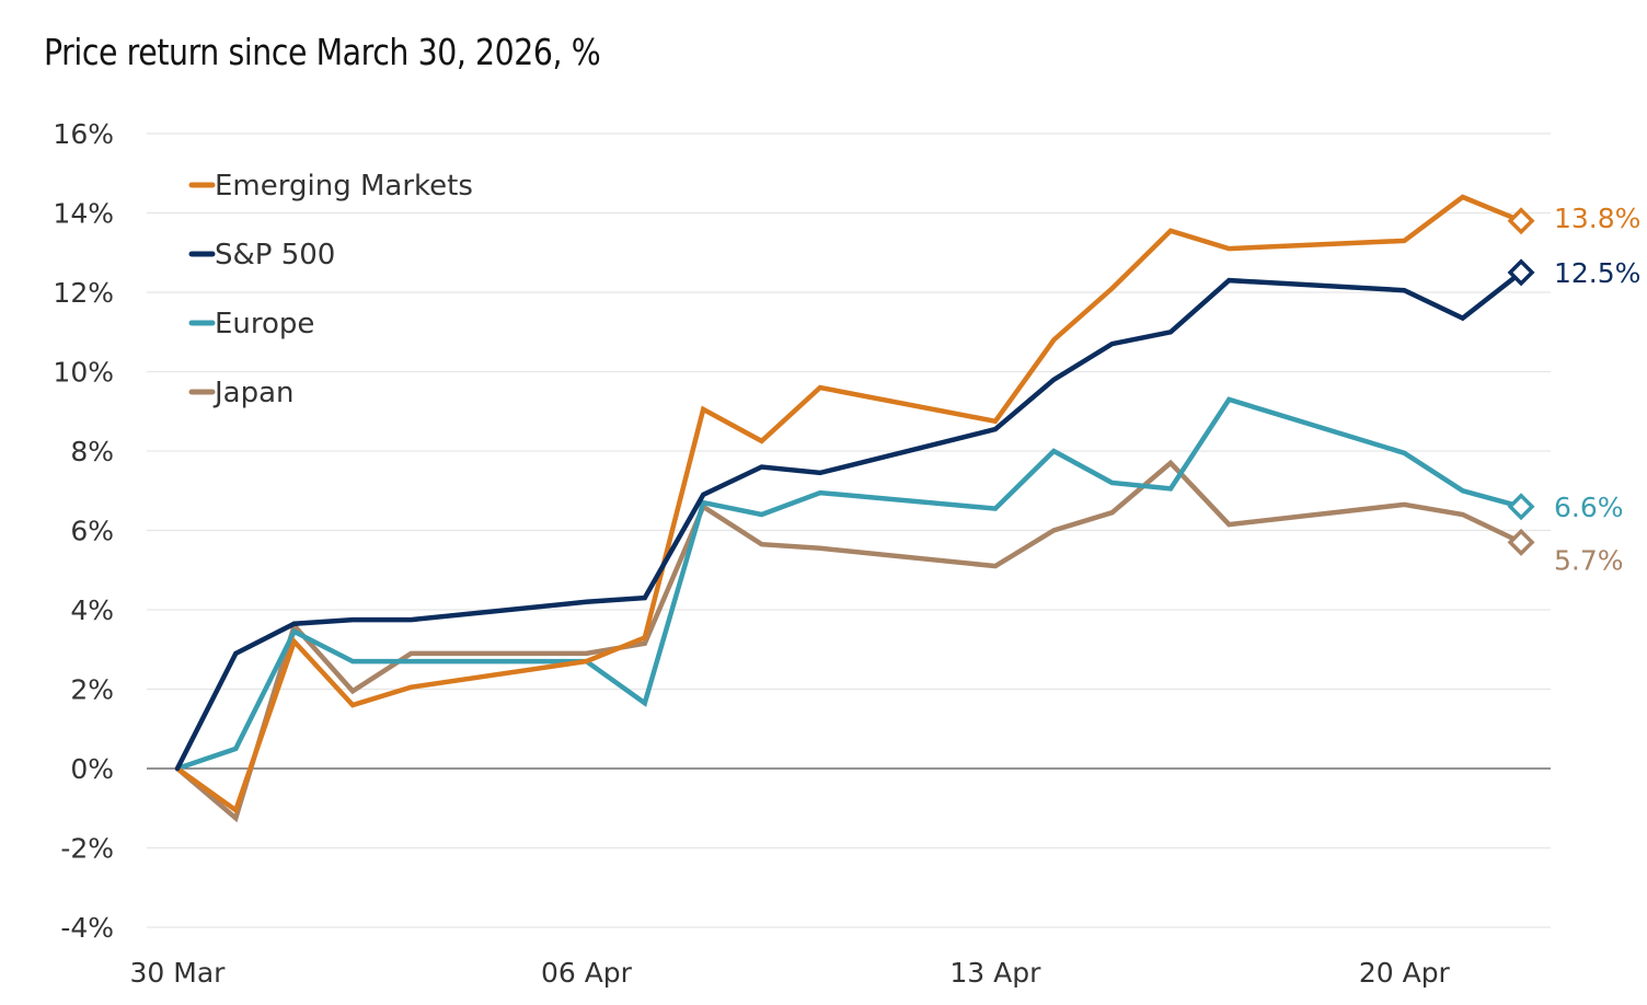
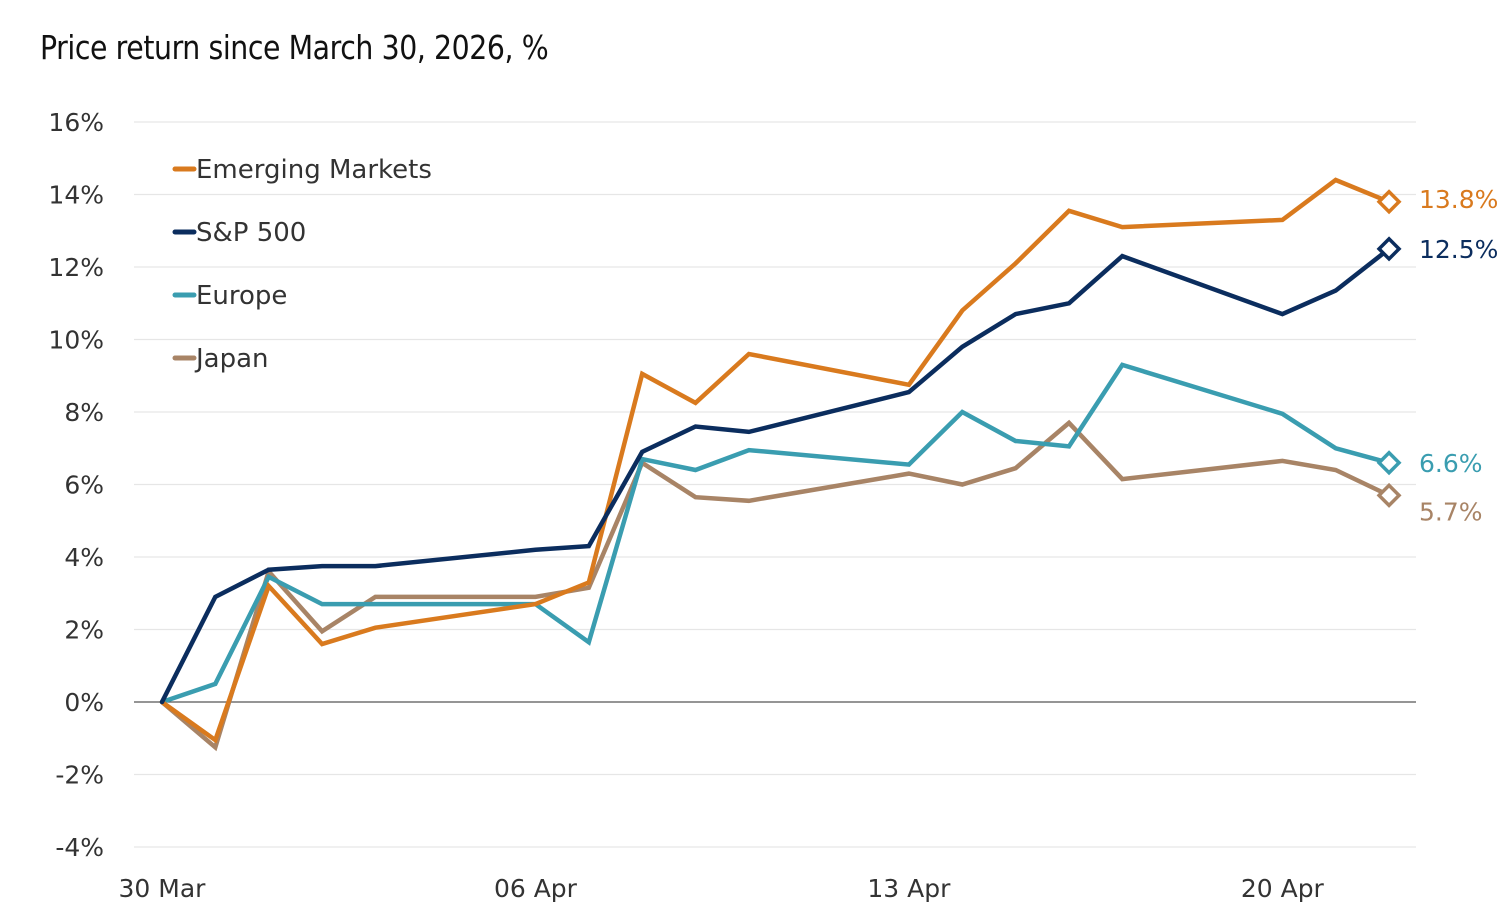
Japan/13 Apr: 5.1% -> 6.3%
S&P 500/20 Apr: 12.1% -> 10.7%
